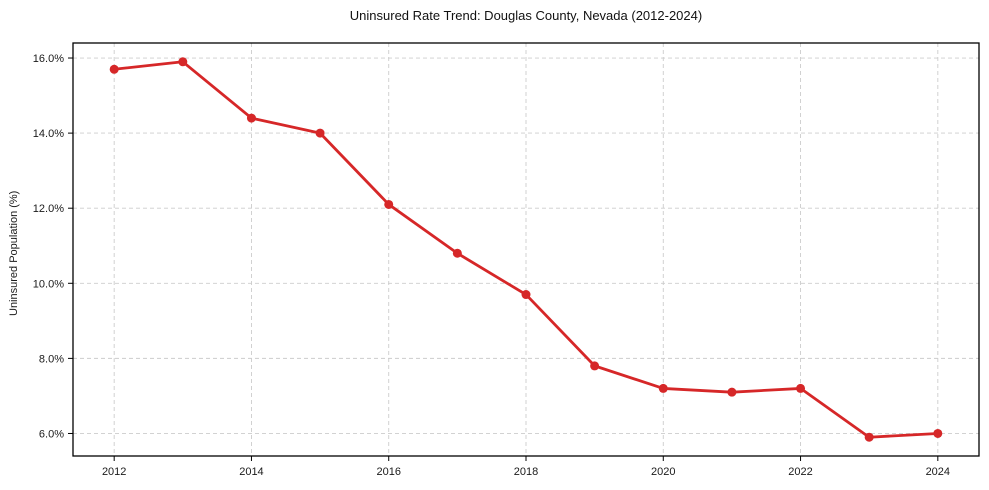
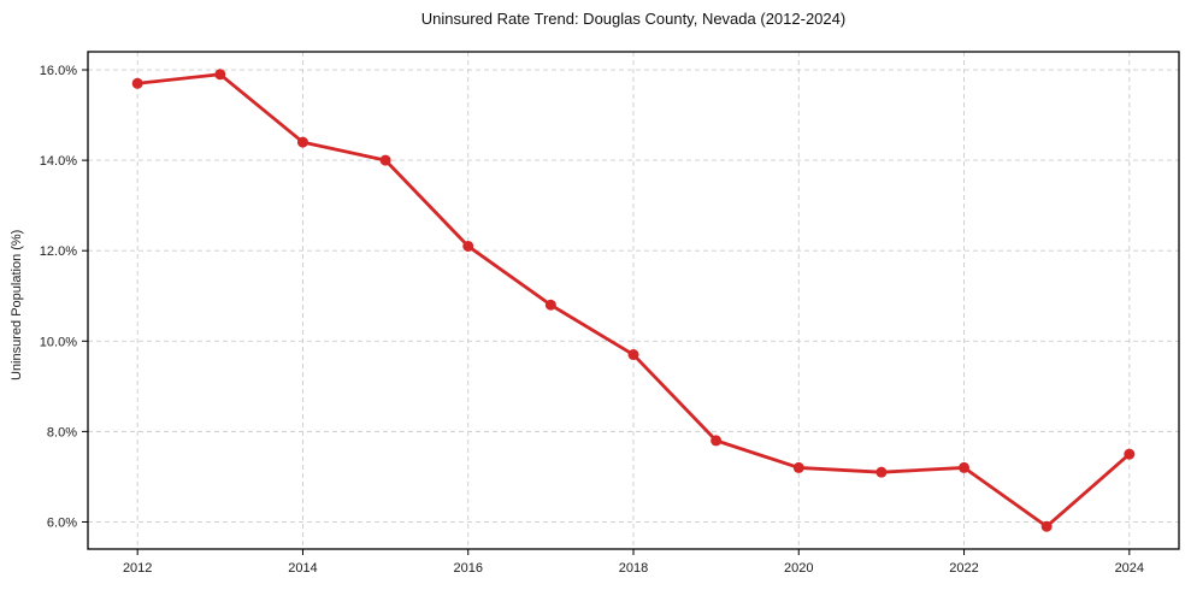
2024: 6.0% -> 7.5%
